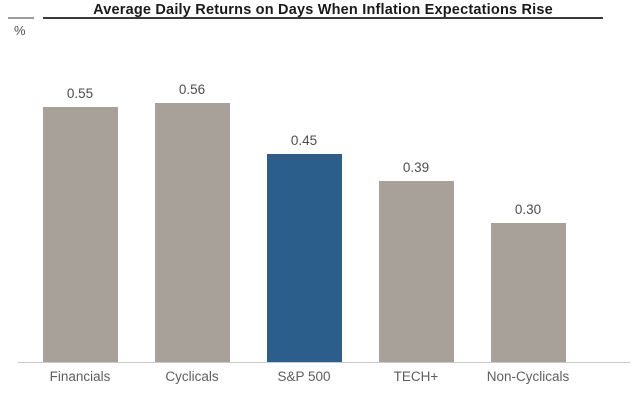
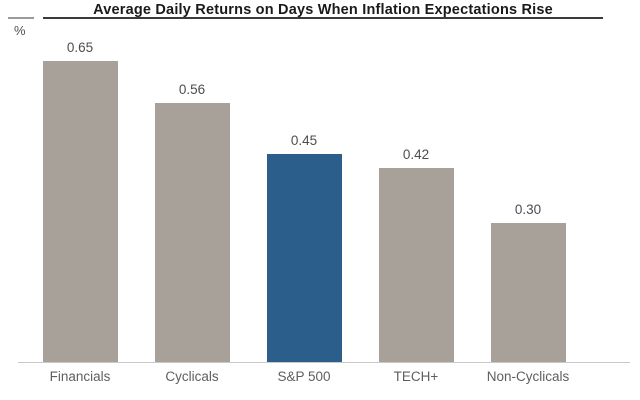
Financials: 0.55 -> 0.65
TECH+: 0.39 -> 0.42
